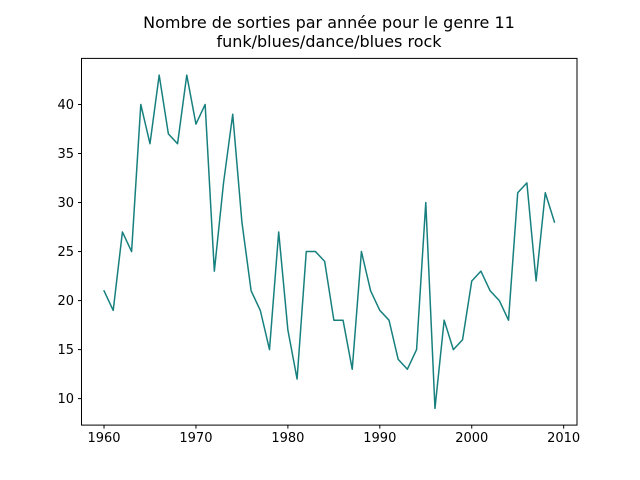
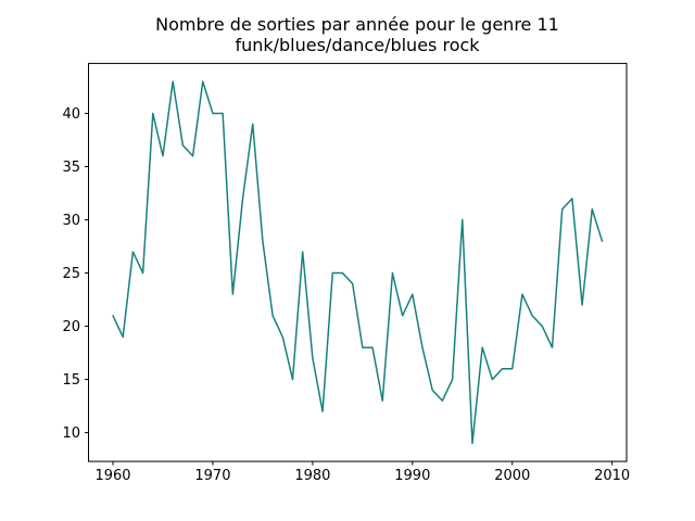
1970: 38 -> 40
1990: 19 -> 23
2000: 22 -> 16
